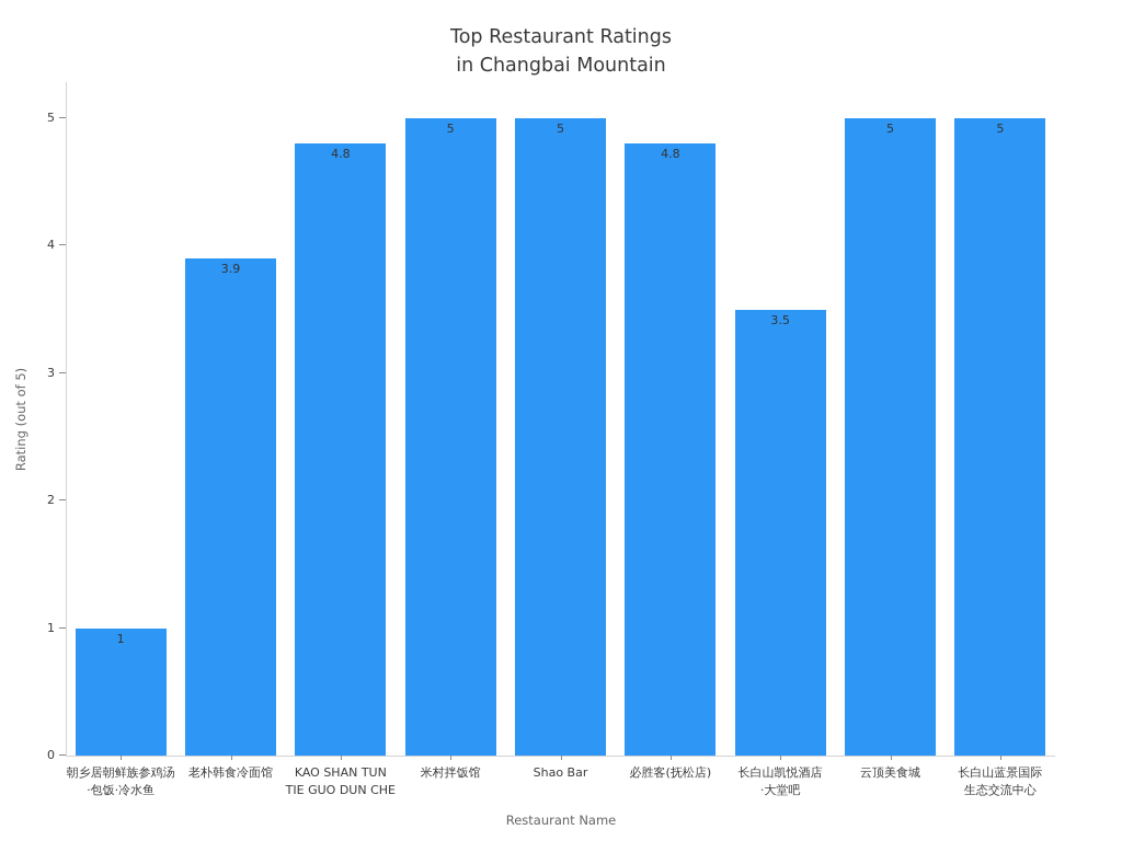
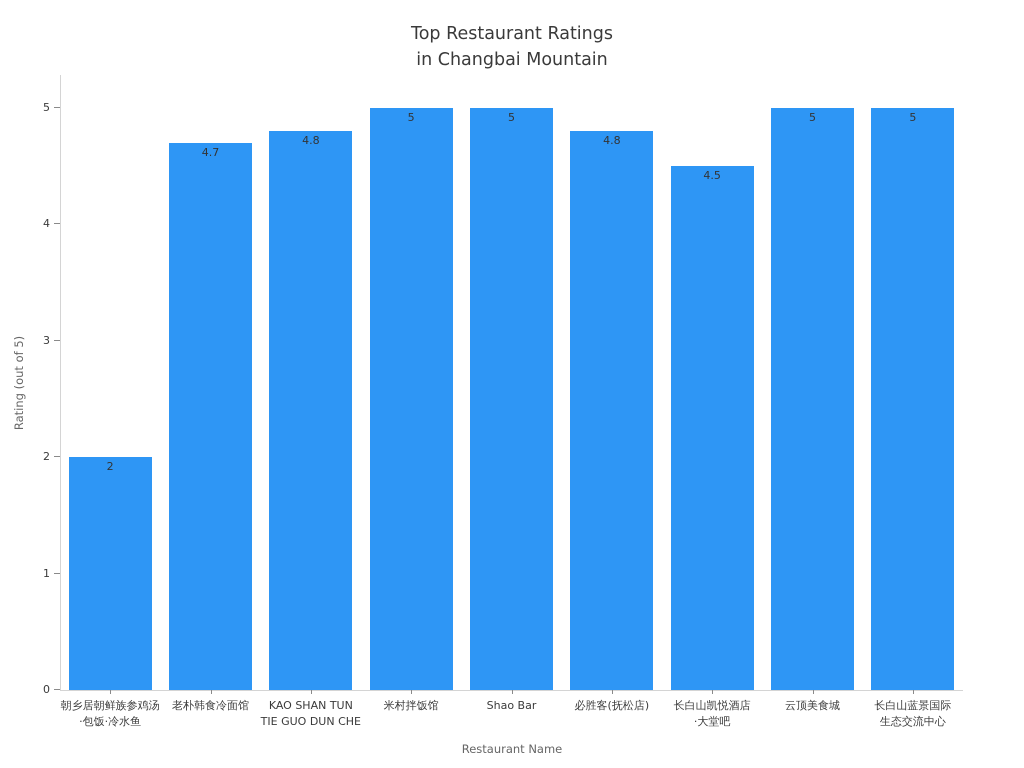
朝乡居朝鲜族参鸡汤 ·包饭·冷水鱼: 1 -> 2
老朴韩食冷面馆: 3.9 -> 4.7
长白山凯悦酒店 ·大堂吧: 3.5 -> 4.5
